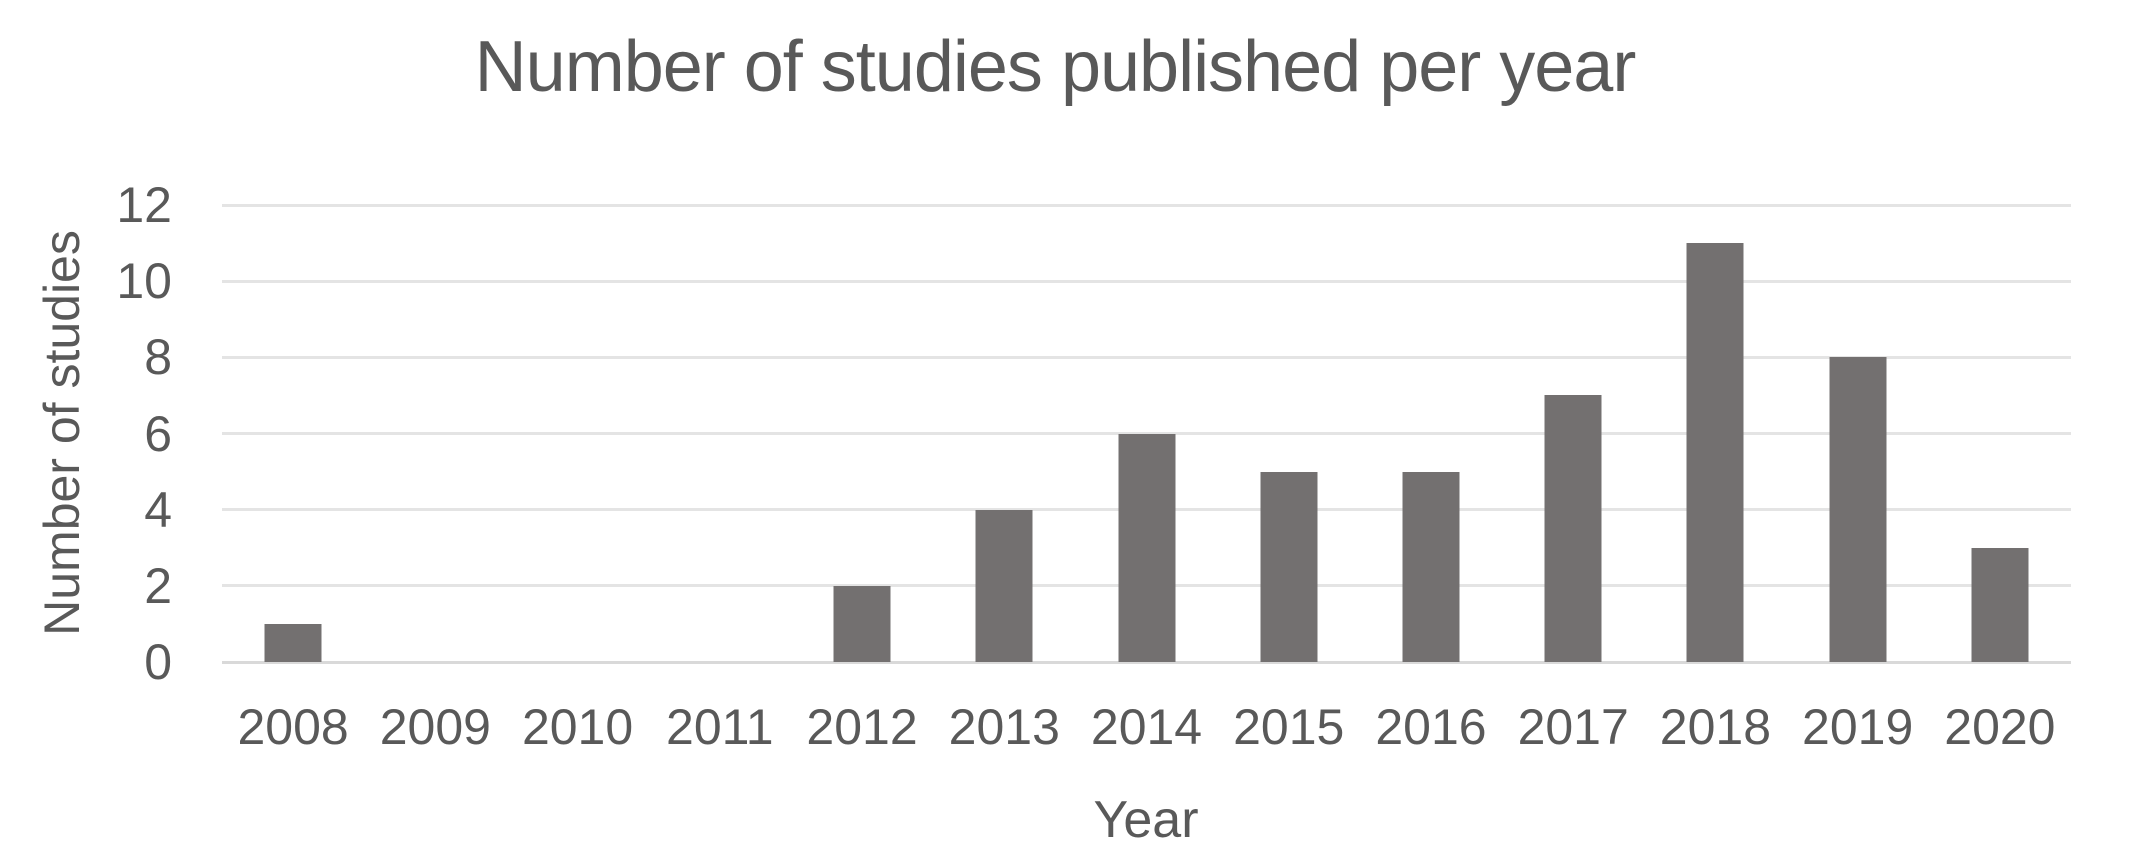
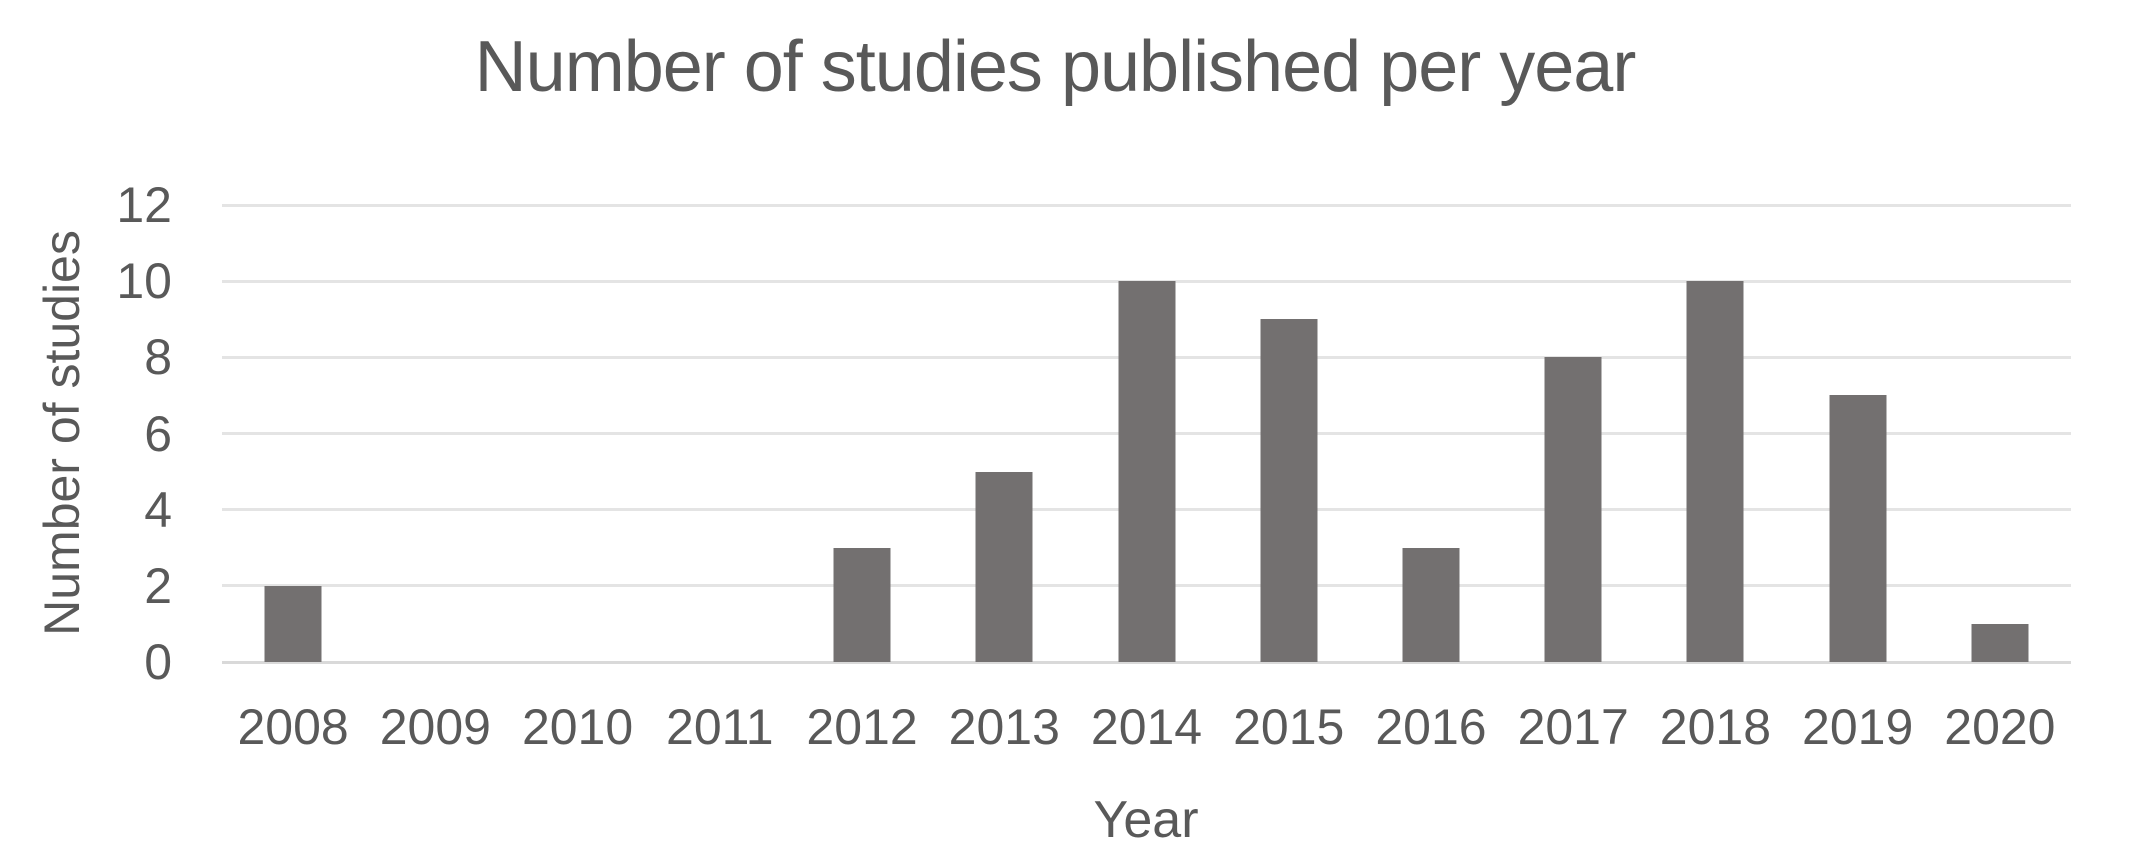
2008: 1 -> 2
2012: 2 -> 3
2013: 4 -> 5
2014: 6 -> 10
2015: 5 -> 9
2016: 5 -> 3
2017: 7 -> 8
2018: 11 -> 10
2019: 8 -> 7
2020: 3 -> 1
